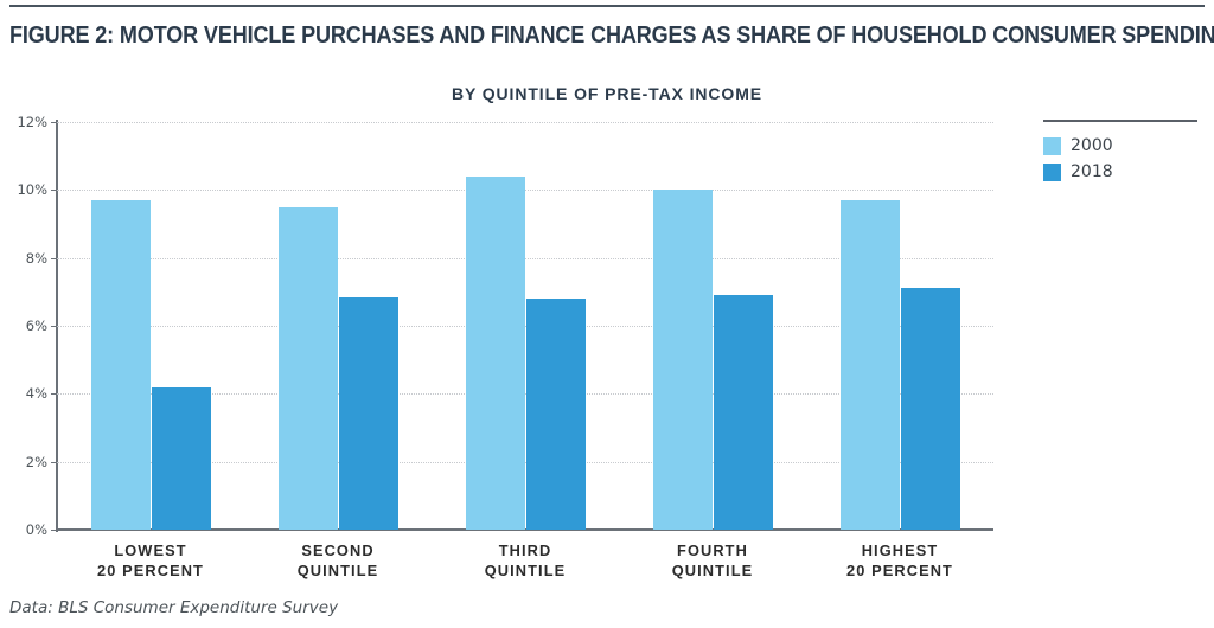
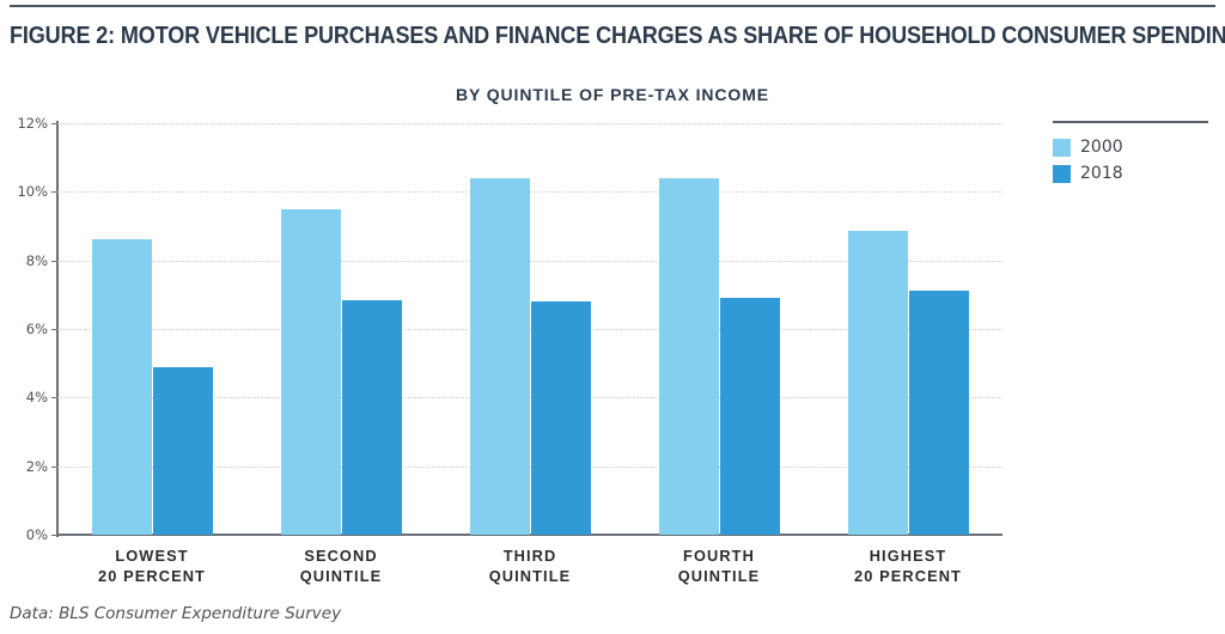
2000/LOWEST 20 PERCENT: 9.7% -> 8.6%
2018/LOWEST 20 PERCENT: 4.2% -> 4.9%
2000/FOURTH QUINTILE: 10.0% -> 10.4%
2000/HIGHEST 20 PERCENT: 9.7% -> 8.8%
